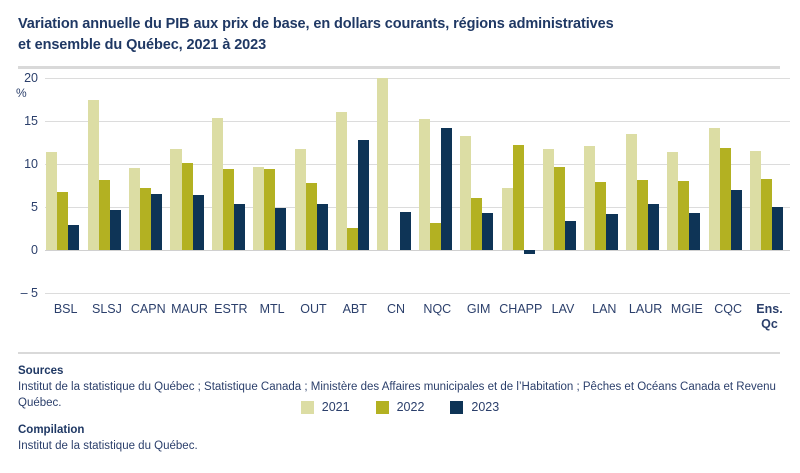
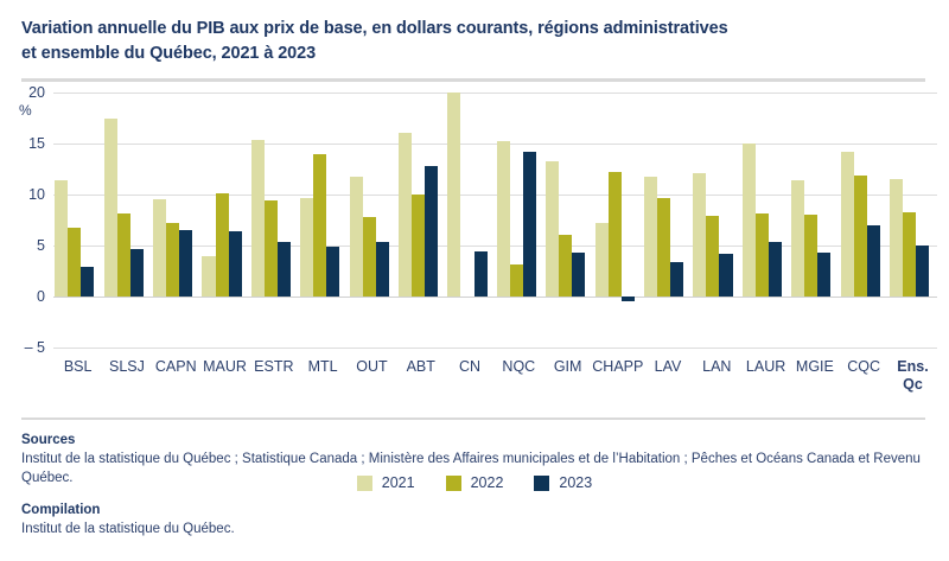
2021/MAUR: 12 -> 4
2022/MTL: 9 -> 14
2022/ABT: 3 -> 10
2021/LAUR: 14 -> 15
